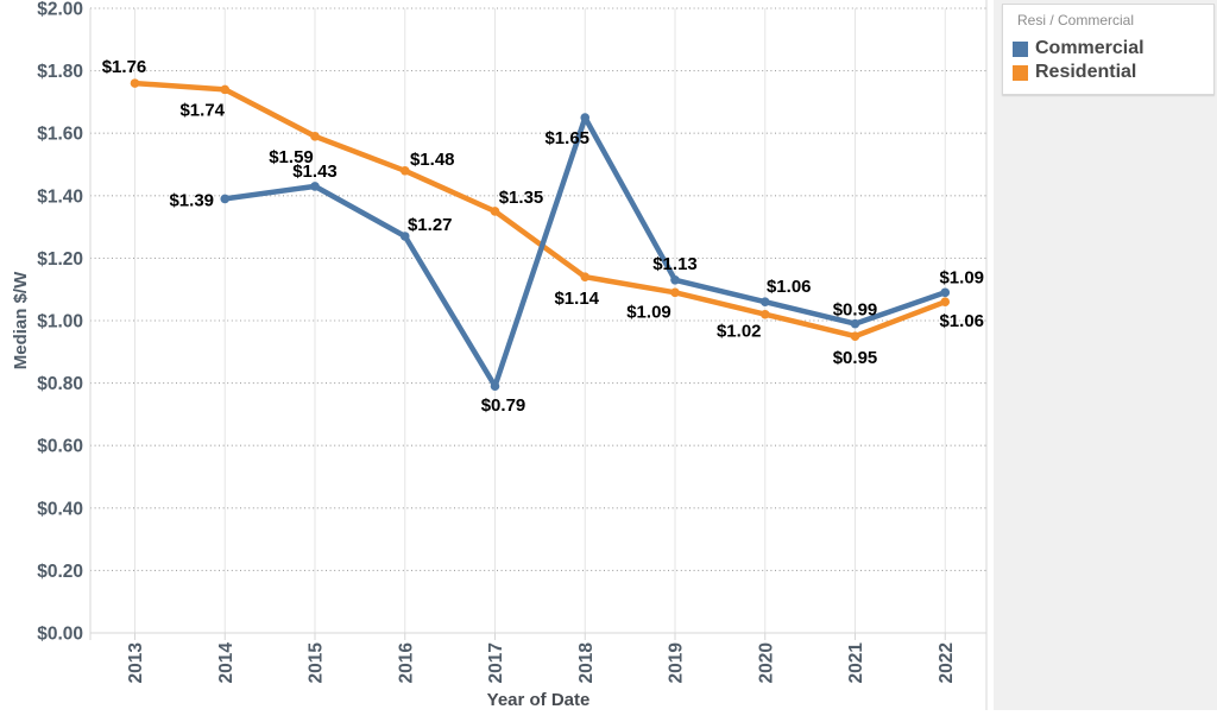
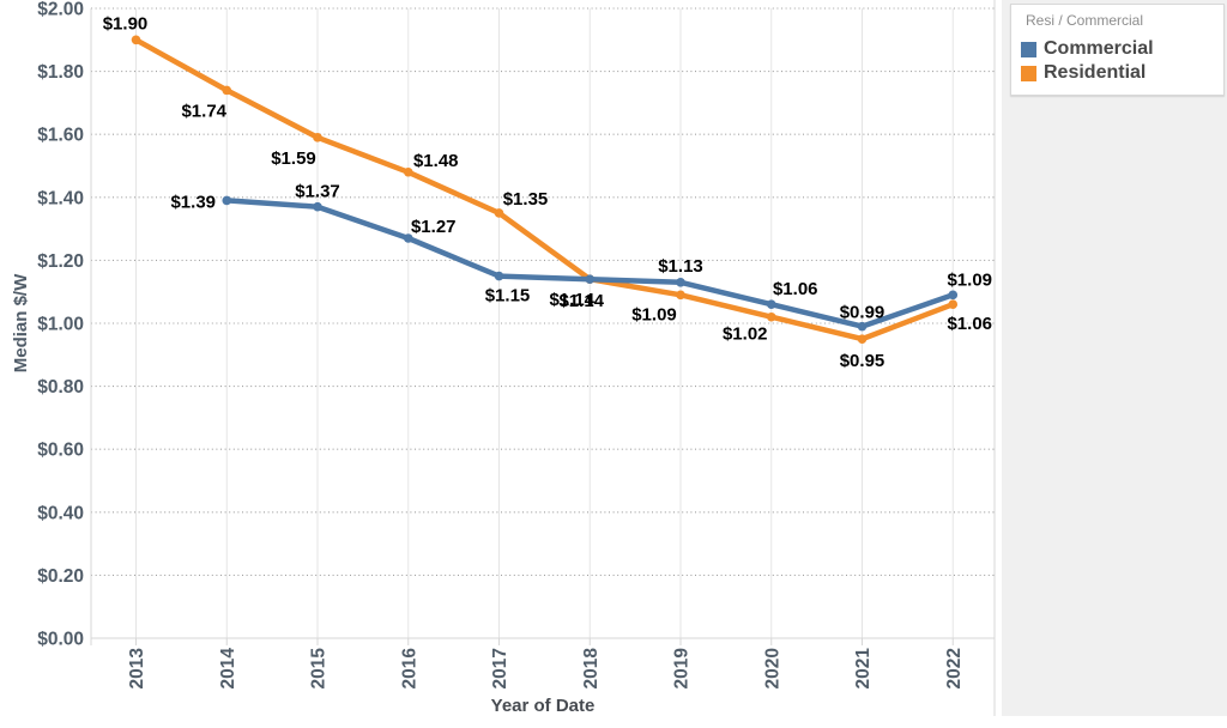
Residential/2013: $1.76 -> $1.90
Commercial/2015: $1.43 -> $1.37
Commercial/2017: $0.79 -> $1.15
Commercial/2018: $1.65 -> $1.14
